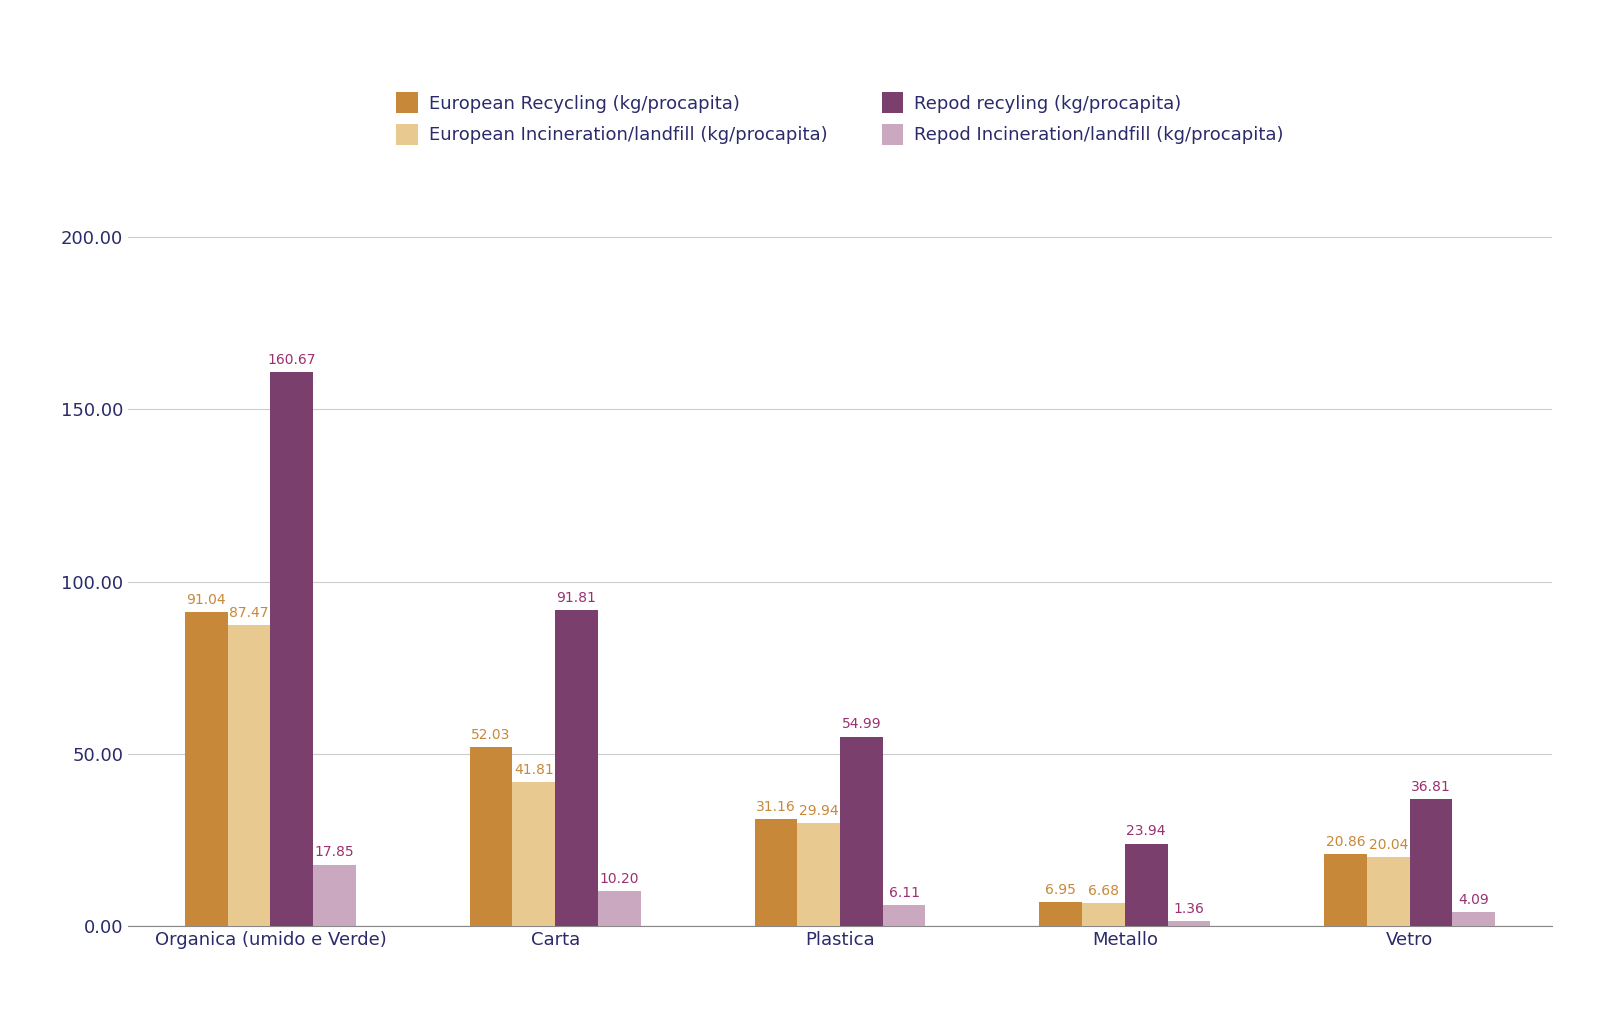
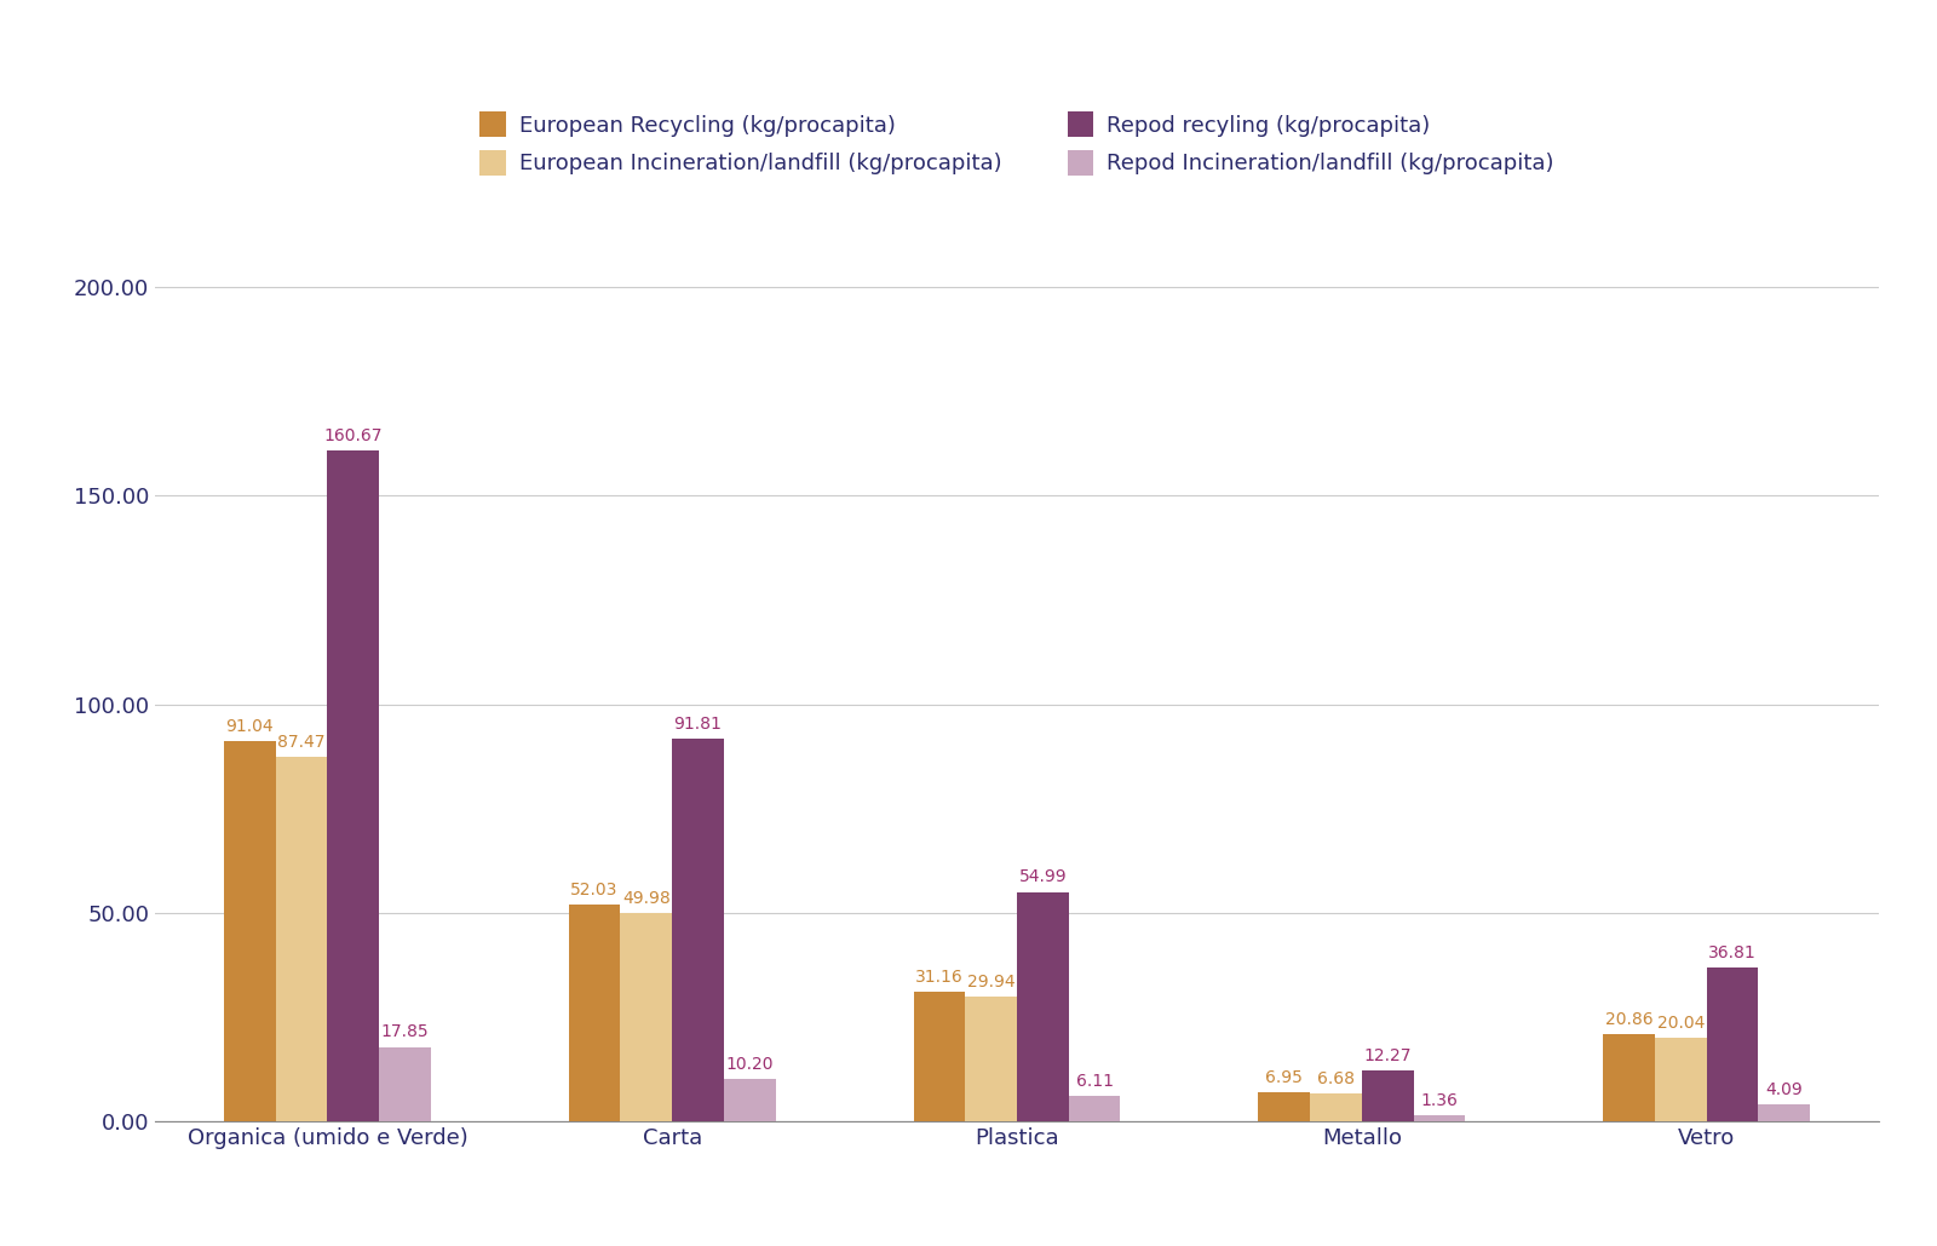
European Incineration/landfill (kg/procapita)/Carta: 41.81 -> 49.98
Repod recyling (kg/procapita)/Metallo: 23.94 -> 12.27
